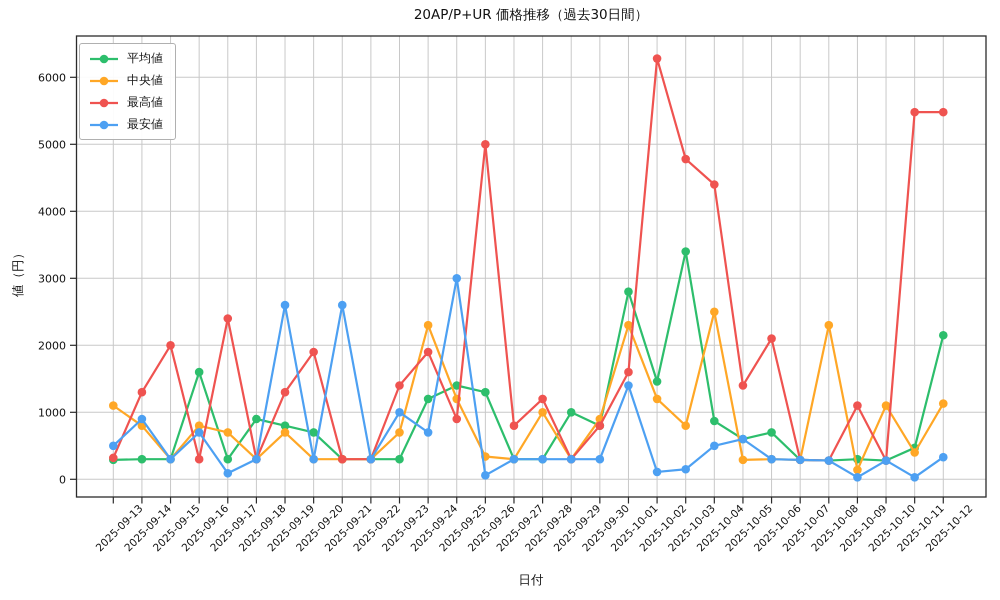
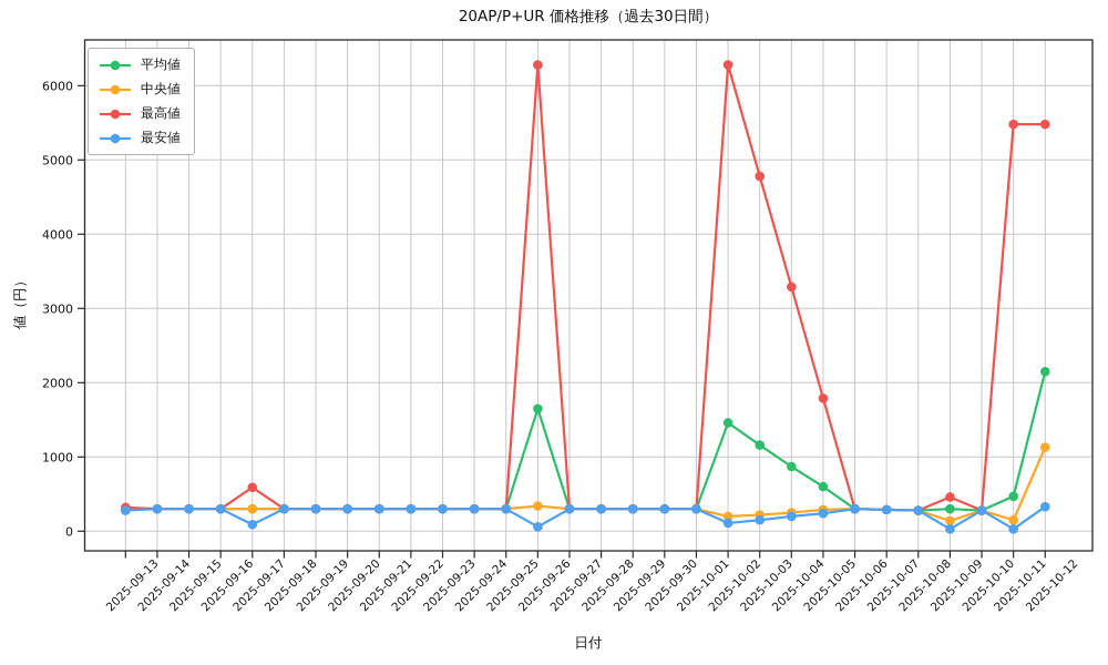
中央値/2025-09-13: 1100 -> 300
最安値/2025-09-13: 500 -> 300
中央値/2025-09-14: 800 -> 300
最高値/2025-09-14: 1300 -> 300
最安値/2025-09-14: 900 -> 300
最高値/2025-09-15: 2000 -> 300
平均値/2025-09-16: 1600 -> 300
中央値/2025-09-16: 800 -> 300
最安値/2025-09-16: 700 -> 300
中央値/2025-09-17: 700 -> 300
最高値/2025-09-17: 2400 -> 600
平均値/2025-09-18: 900 -> 300
平均値/2025-09-19: 800 -> 300
中央値/2025-09-19: 700 -> 300
最高値/2025-09-19: 1300 -> 300
最安値/2025-09-19: 2600 -> 300
平均値/2025-09-20: 700 -> 300
最高値/2025-09-20: 1900 -> 300
最安値/2025-09-21: 2600 -> 300
中央値/2025-09-23: 700 -> 300
最高値/2025-09-23: 1400 -> 300
最安値/2025-09-23: 1000 -> 300
平均値/2025-09-24: 1200 -> 300
中央値/2025-09-24: 2300 -> 300
最高値/2025-09-24: 1900 -> 300
最安値/2025-09-24: 700 -> 300
平均値/2025-09-25: 1400 -> 300
中央値/2025-09-25: 1200 -> 300
最高値/2025-09-25: 900 -> 300
最安値/2025-09-25: 3000 -> 300
平均値/2025-09-26: 1300 -> 1600
最高値/2025-09-26: 5000 -> 6300
最高値/2025-09-27: 800 -> 300
中央値/2025-09-28: 1000 -> 300
最高値/2025-09-28: 1200 -> 300
平均値/2025-09-29: 1000 -> 300
平均値/2025-09-30: 800 -> 300
中央値/2025-09-30: 900 -> 300
最高値/2025-09-30: 800 -> 300
平均値/2025-10-01: 2800 -> 300
中央値/2025-10-01: 2300 -> 300
最高値/2025-10-01: 1600 -> 300
最安値/2025-10-01: 1400 -> 300
中央値/2025-10-02: 1200 -> 200
平均値/2025-10-03: 3400 -> 1200
中央値/2025-10-03: 800 -> 200
中央値/2025-10-04: 2500 -> 200
最高値/2025-10-04: 4400 -> 3300
最安値/2025-10-04: 500 -> 200
最高値/2025-10-05: 1400 -> 1800
最安値/2025-10-05: 600 -> 200
平均値/2025-10-06: 700 -> 300
最高値/2025-10-06: 2100 -> 300
中央値/2025-10-08: 2300 -> 300
最高値/2025-10-09: 1100 -> 500
中央値/2025-10-10: 1100 -> 300
中央値/2025-10-11: 400 -> 200
